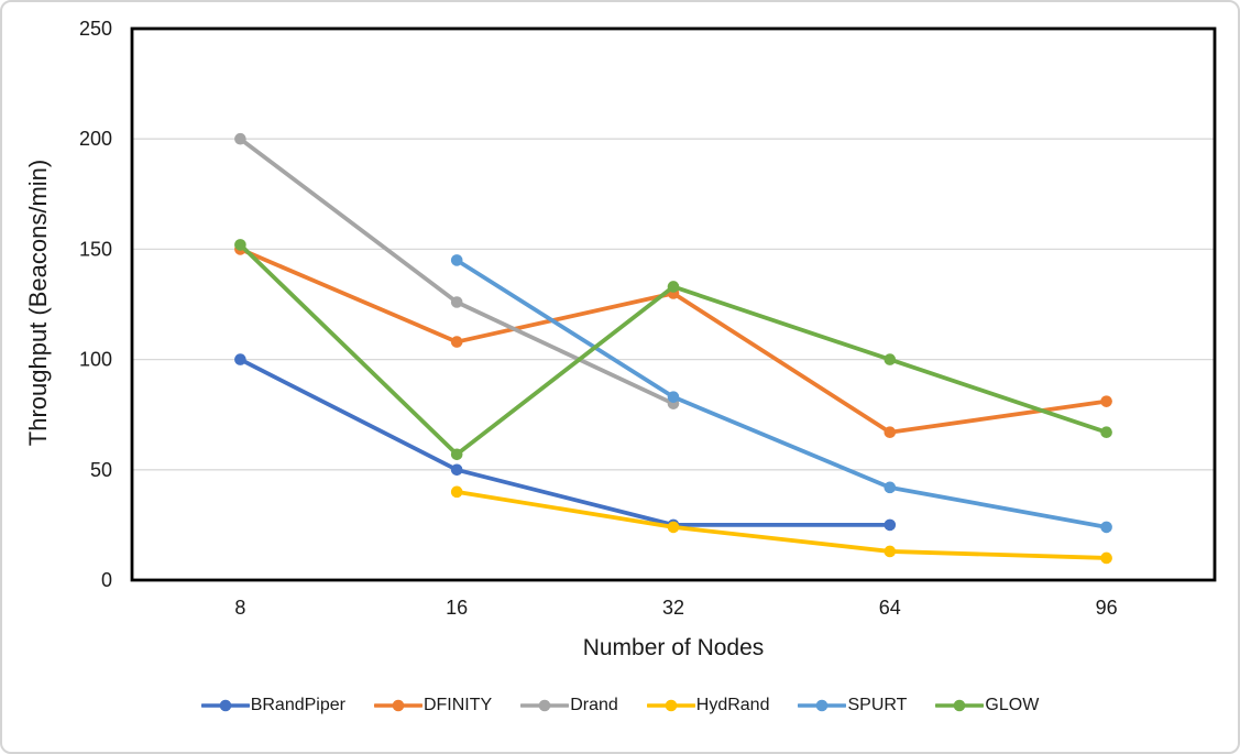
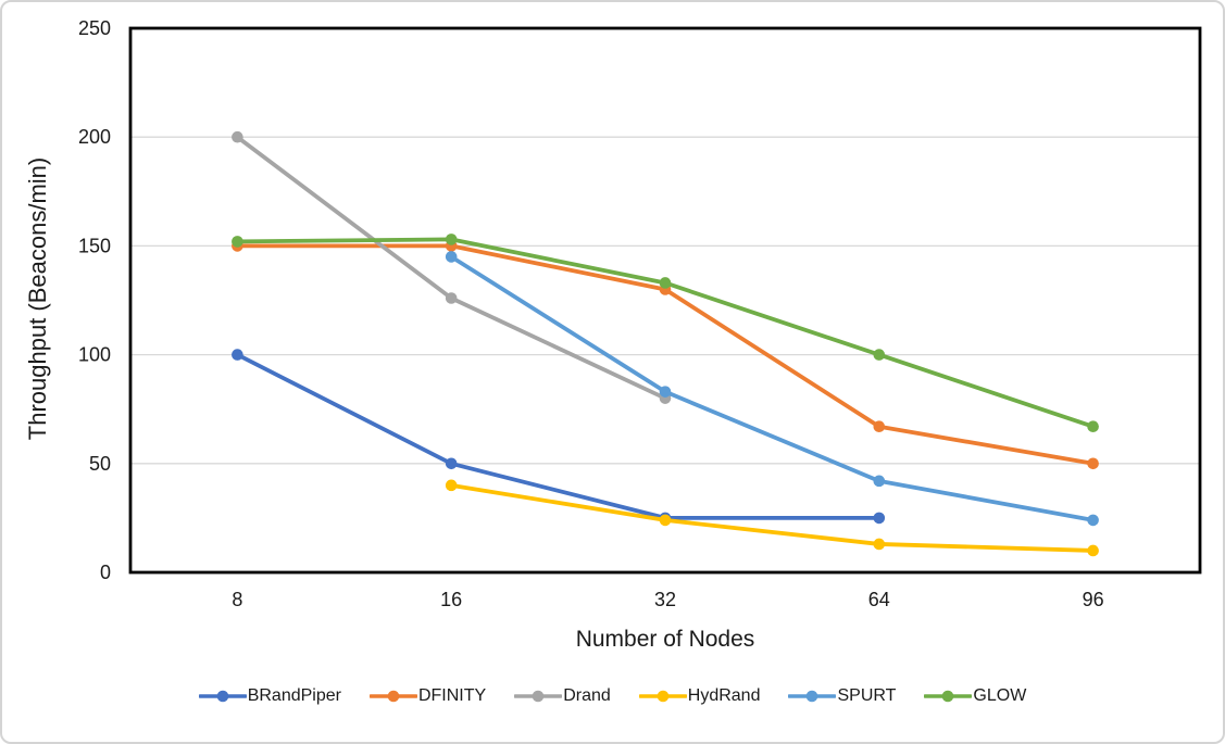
DFINITY/16: 108 -> 150
GLOW/16: 57 -> 153
DFINITY/96: 81 -> 50
